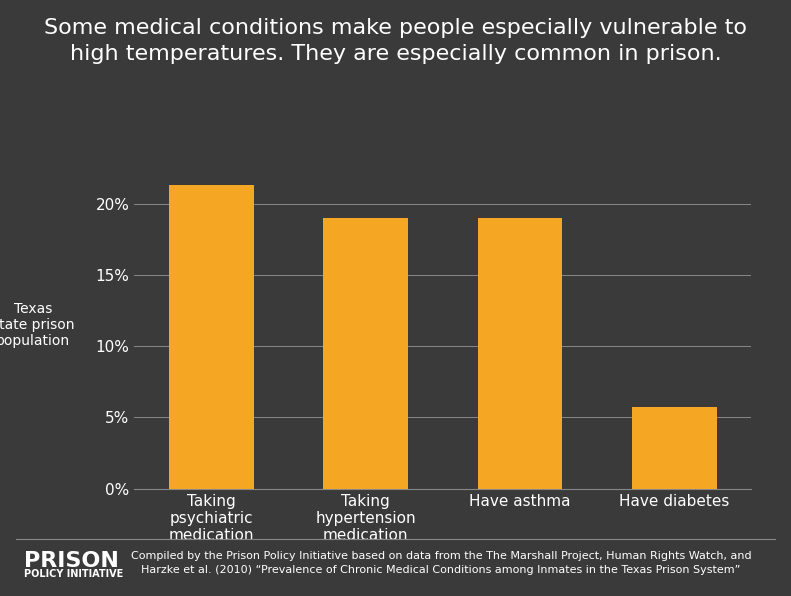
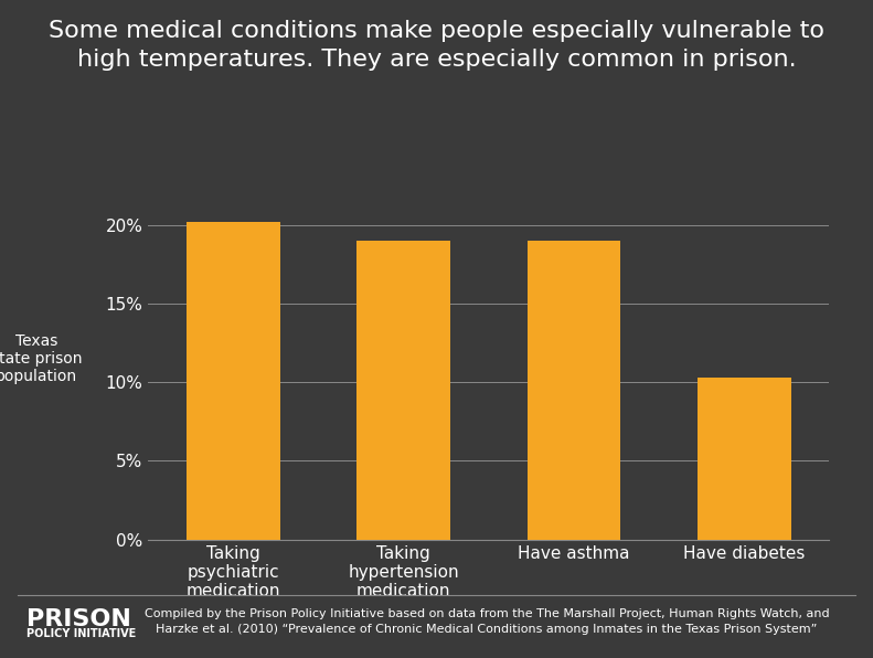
Taking psychiatric medication: 21.3% -> 20.2%
Have diabetes: 5.7% -> 10.3%
